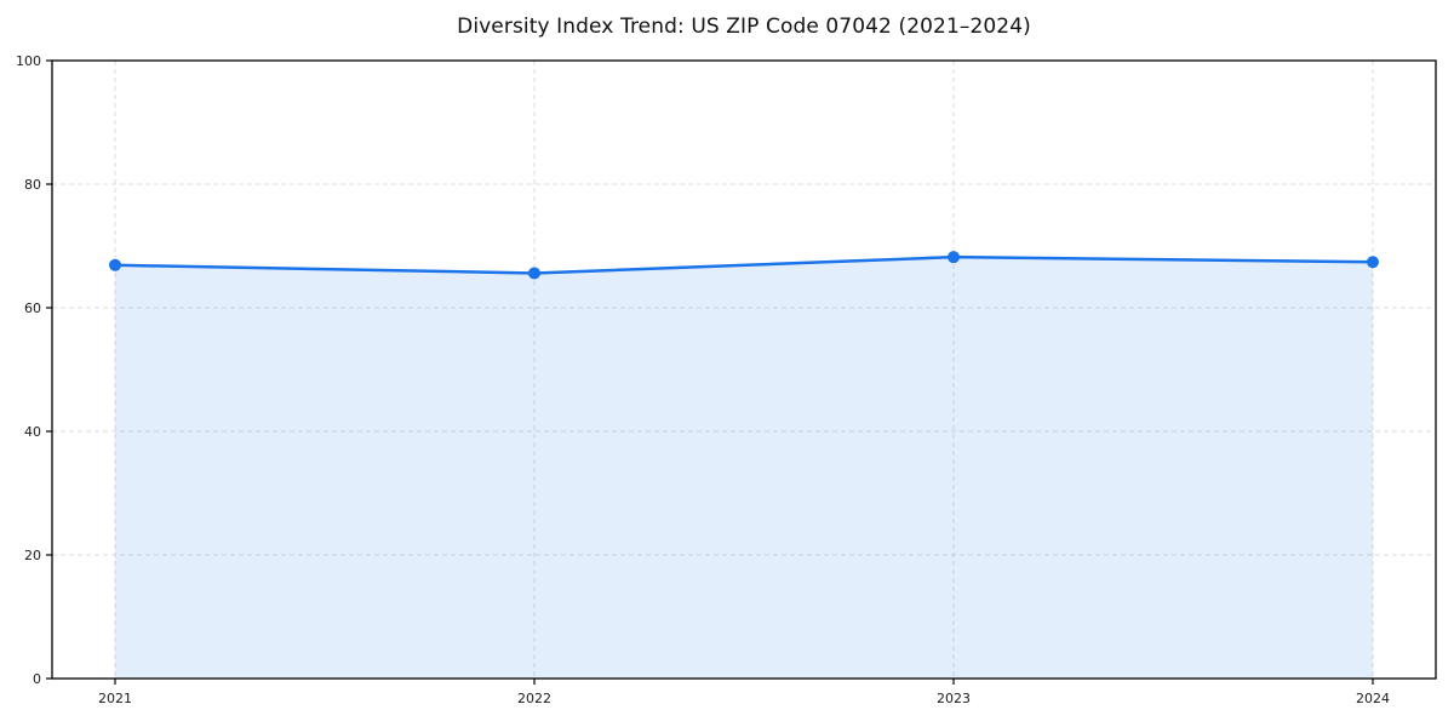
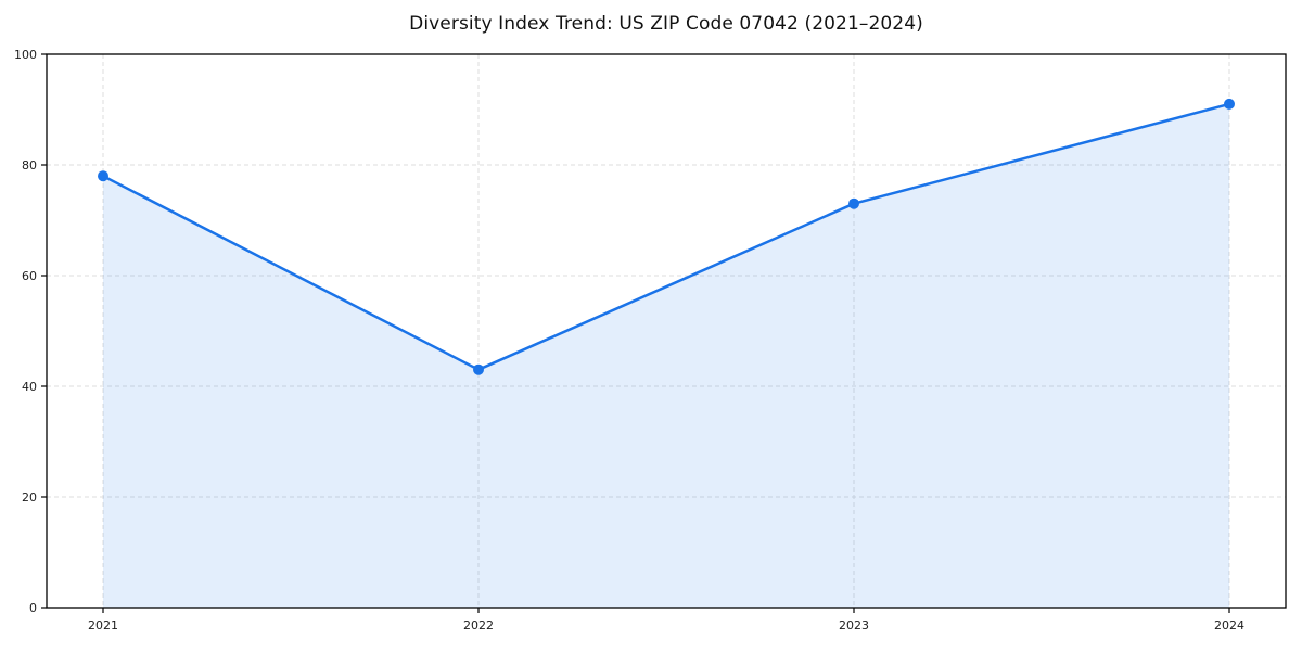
2021: 67 -> 78
2022: 66 -> 43
2023: 68 -> 73
2024: 67 -> 91
